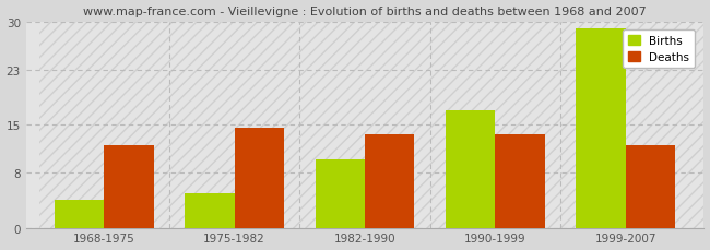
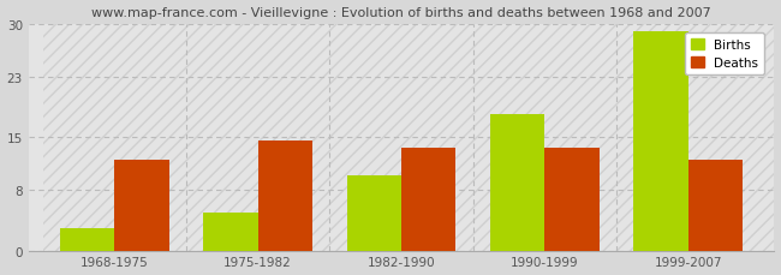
Births/1968-1975: 4 -> 3
Births/1990-1999: 17 -> 18
